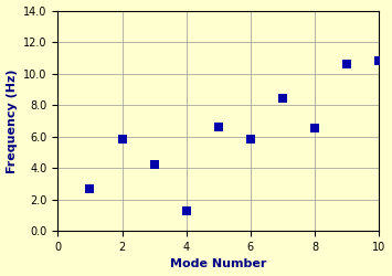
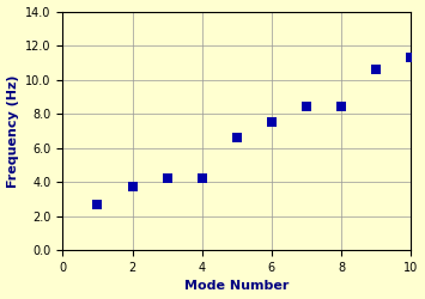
2: 5.8 -> 3.7
4: 1.3 -> 4.2
6: 5.8 -> 7.5
8: 6.5 -> 8.4
10: 10.8 -> 11.3
